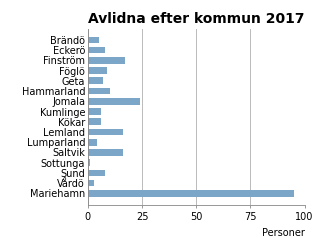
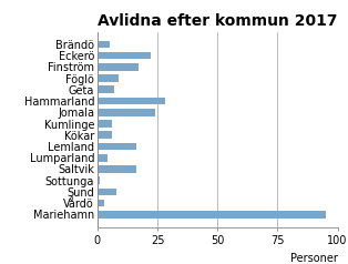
Eckerö: 8 -> 22
Hammarland: 10 -> 28
